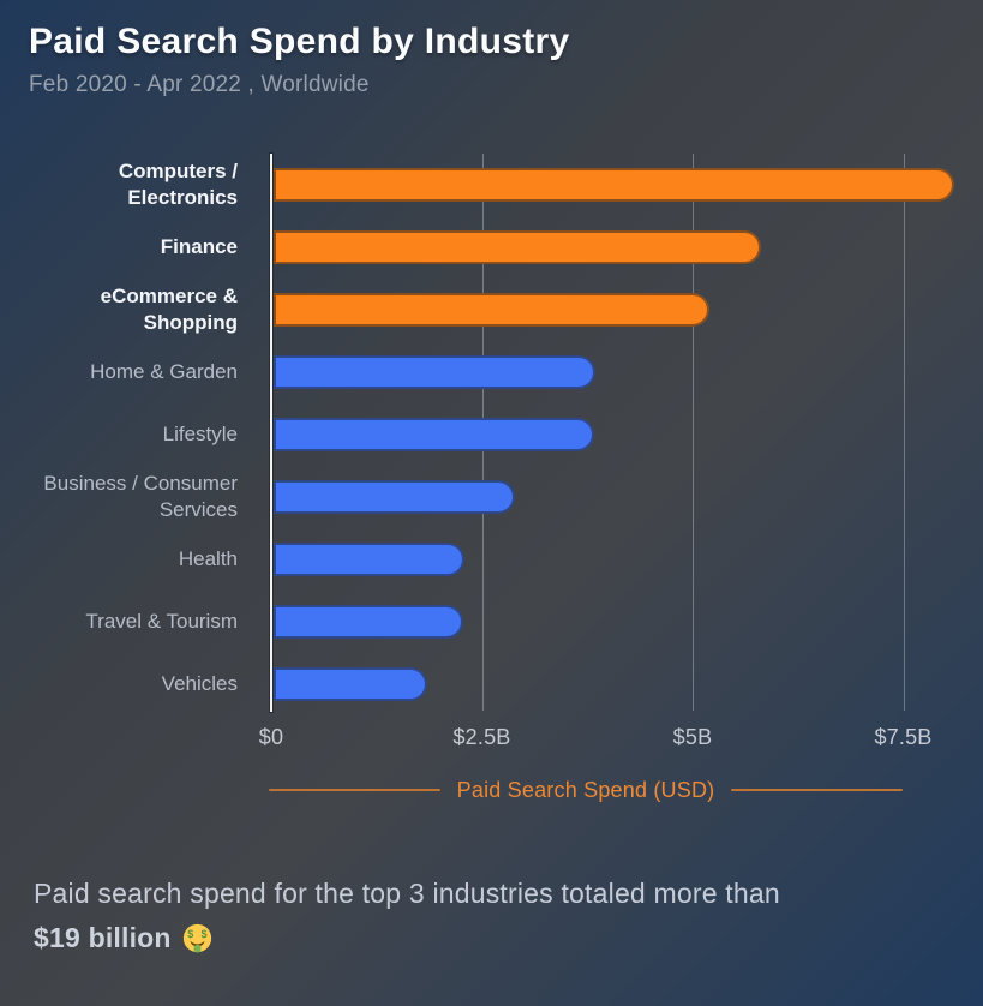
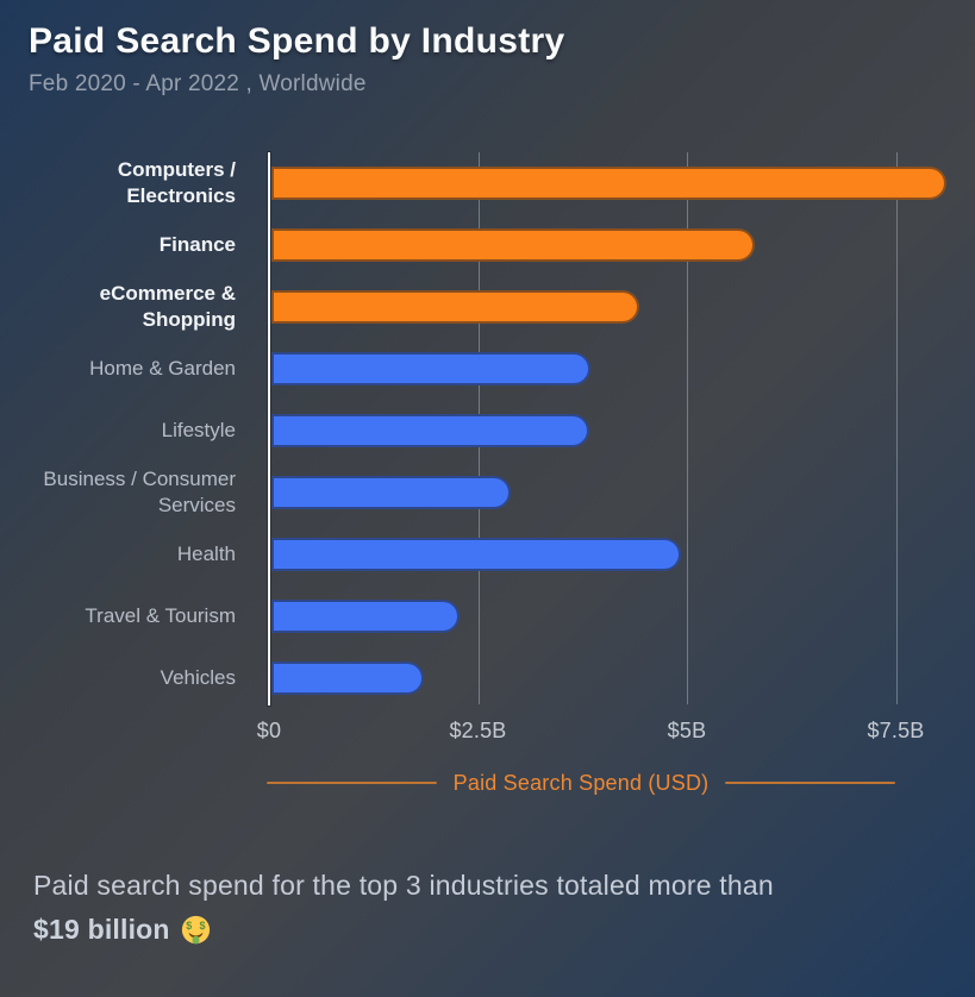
eCommerce & Shopping: $5.2B -> $4.4B
Health: $2.3B -> $4.9B
